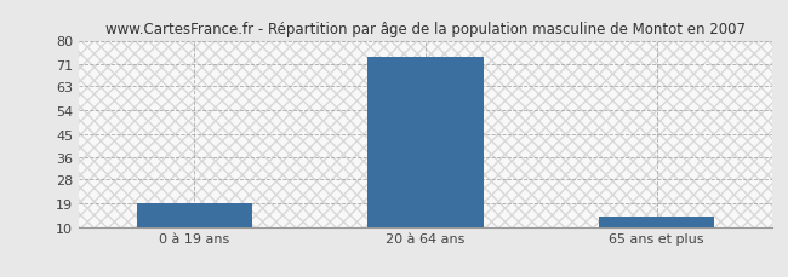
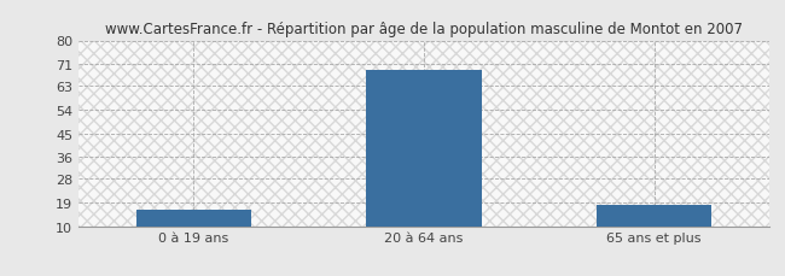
0 à 19 ans: 19 -> 16
20 à 64 ans: 74 -> 69
65 ans et plus: 14 -> 18
